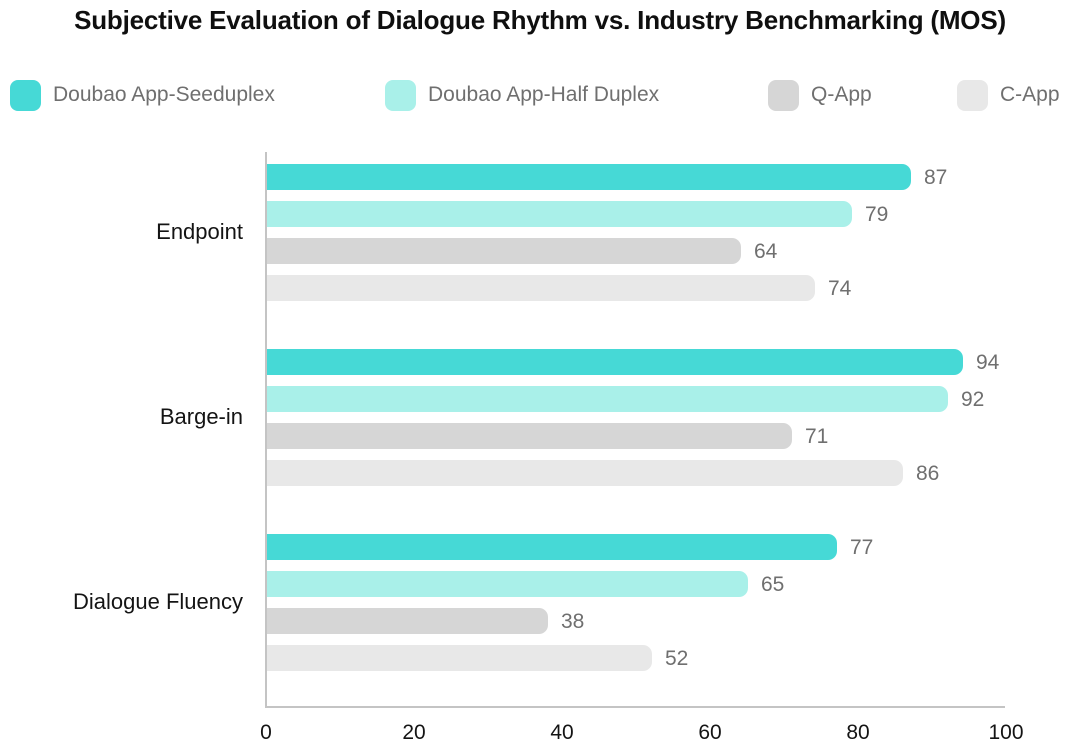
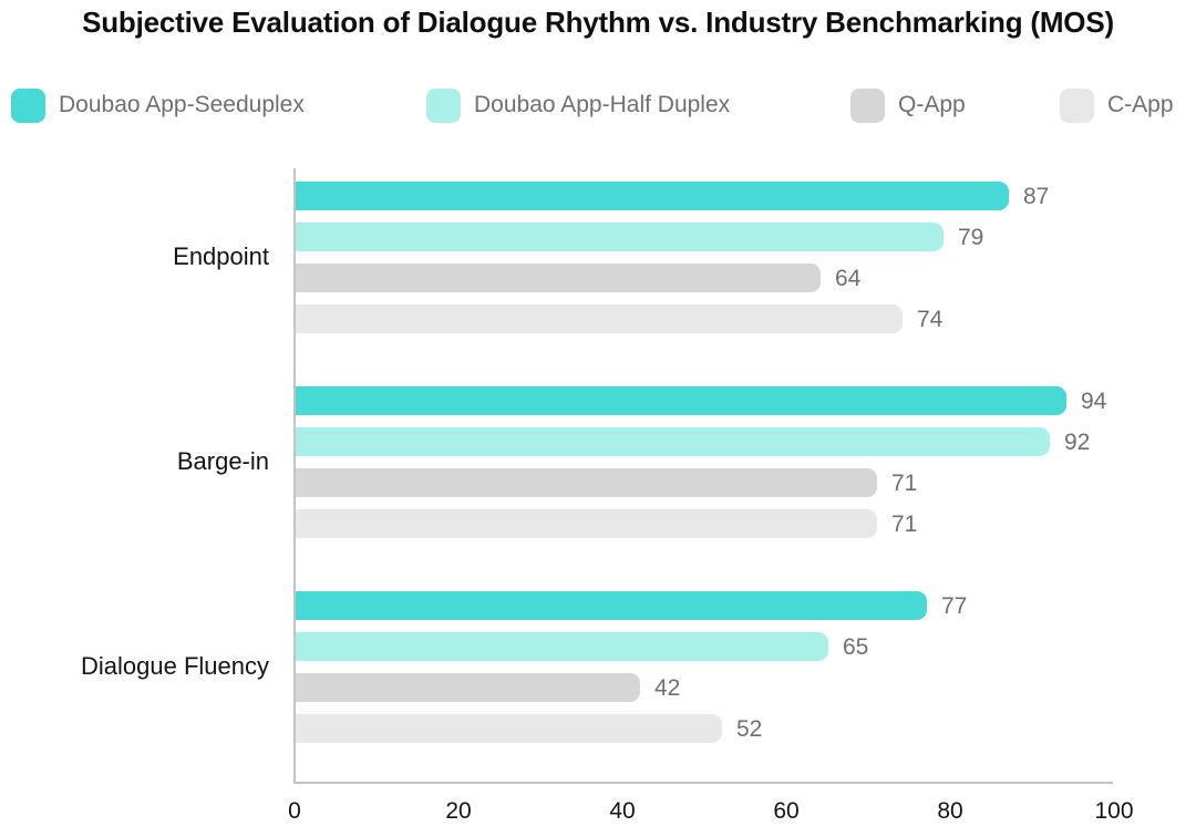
C-App/Barge-in: 86 -> 71
Q-App/Dialogue Fluency: 38 -> 42
